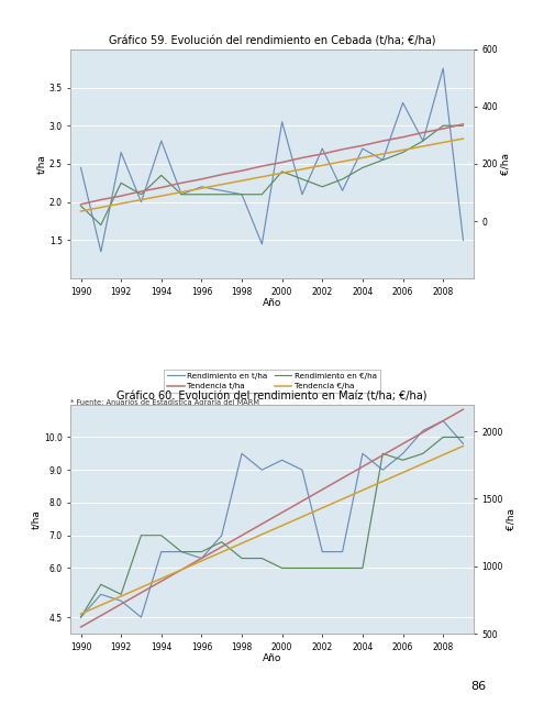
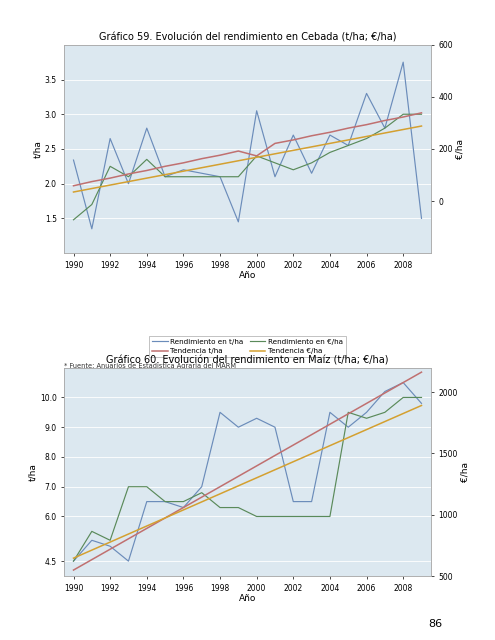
Gráfico 59. Evolución del rendimiento en Cebada (t/ha; €/ha)/Rendimiento en t/ha/1990: 2.45 -> 2.34
Gráfico 59. Evolución del rendimiento en Cebada (t/ha; €/ha)/Rendimiento en €/ha/1990: 1.95 -> 1.48
Gráfico 59. Evolución del rendimiento en Cebada (t/ha; €/ha)/Tendencia t/ha/2000: 2.52 -> 2.40
